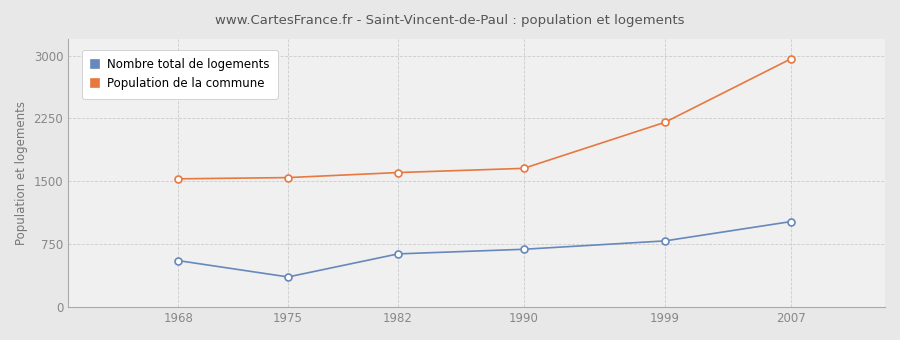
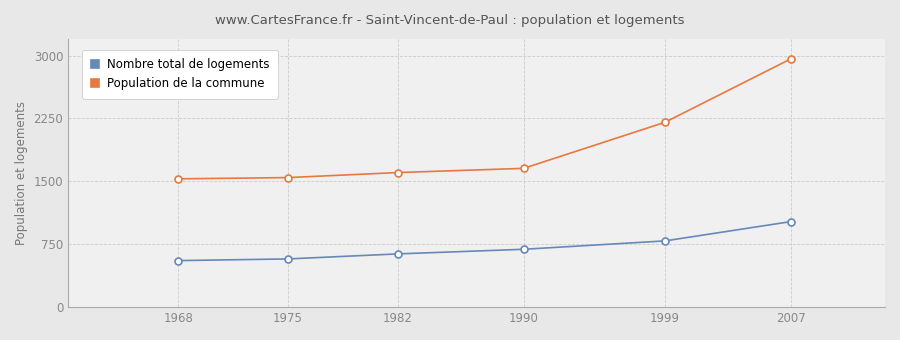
Nombre total de logements/1975: 360 -> 580
